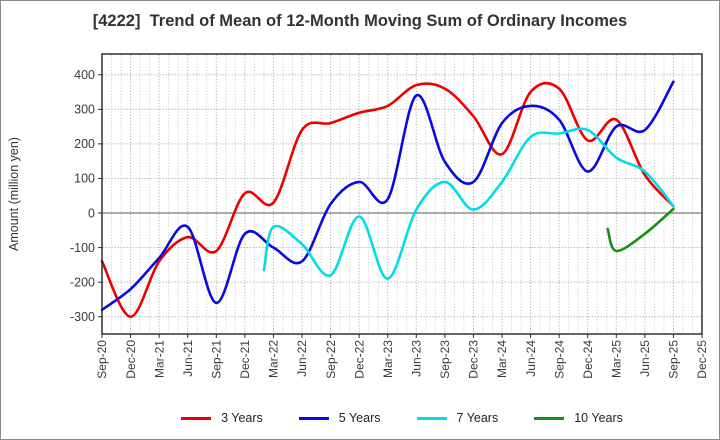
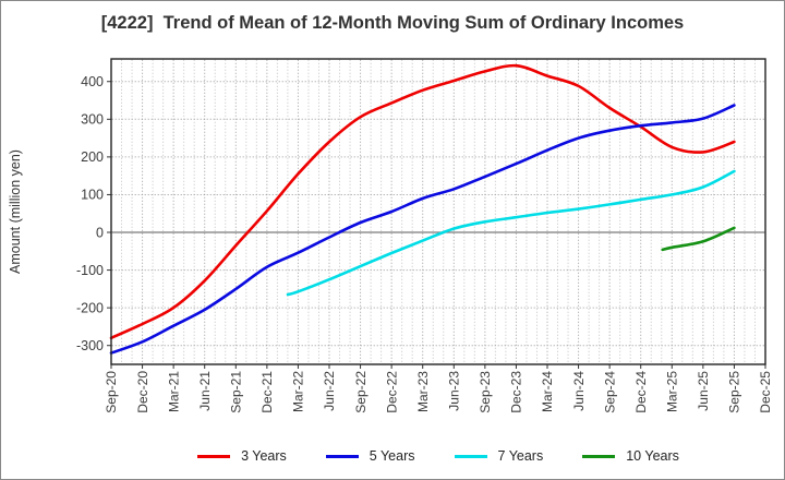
3 Years/Sep-20: -140 -> -280
5 Years/Sep-20: -280 -> -320
3 Years/Dec-20: -300 -> -240
5 Years/Dec-20: -220 -> -290
3 Years/Mar-21: -140 -> -200
5 Years/Mar-21: -130 -> -250
3 Years/Jun-21: -70 -> -130
5 Years/Jun-21: -40 -> -200
3 Years/Sep-21: -110 -> -40
5 Years/Sep-21: -260 -> -150
5 Years/Dec-21: -60 -> -90
3 Years/Mar-22: 30 -> 160
5 Years/Mar-22: -100 -> -50
7 Years/Mar-22: -40 -> -160
5 Years/Jun-22: -140 -> -10
7 Years/Jun-22: -90 -> -120
3 Years/Sep-22: 260 -> 310
7 Years/Sep-22: -180 -> -90
3 Years/Dec-22: 290 -> 340
5 Years/Dec-22: 90 -> 60
7 Years/Dec-22: -10 -> -60
3 Years/Mar-23: 310 -> 380
5 Years/Mar-23: 40 -> 90
7 Years/Mar-23: -190 -> -20
3 Years/Jun-23: 370 -> 400
5 Years/Jun-23: 340 -> 120
3 Years/Sep-23: 360 -> 430
7 Years/Sep-23: 90 -> 30
3 Years/Dec-23: 280 -> 440
5 Years/Dec-23: 90 -> 180
7 Years/Dec-23: 10 -> 40
3 Years/Mar-24: 170 -> 420
5 Years/Mar-24: 260 -> 220
7 Years/Mar-24: 90 -> 50
3 Years/Jun-24: 350 -> 390
5 Years/Jun-24: 310 -> 250
7 Years/Jun-24: 220 -> 60
3 Years/Sep-24: 360 -> 330
7 Years/Sep-24: 230 -> 70
3 Years/Dec-24: 210 -> 280
5 Years/Dec-24: 120 -> 280
7 Years/Dec-24: 240 -> 90
3 Years/Mar-25: 270 -> 230
5 Years/Mar-25: 250 -> 290
7 Years/Mar-25: 160 -> 100
10 Years/Mar-25: -110 -> -40
3 Years/Jun-25: 110 -> 210
5 Years/Jun-25: 240 -> 300
10 Years/Jun-25: -60 -> -20
3 Years/Sep-25: 20 -> 240
5 Years/Sep-25: 380 -> 340
7 Years/Sep-25: 20 -> 160
